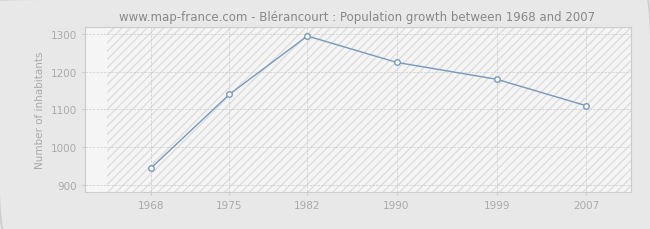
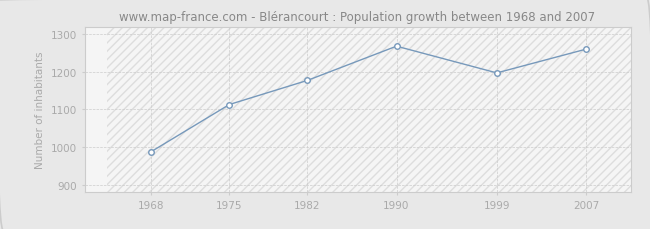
1968: 945 -> 988
1975: 1140 -> 1113
1982: 1295 -> 1177
1990: 1225 -> 1268
1999: 1180 -> 1197
2007: 1110 -> 1260
